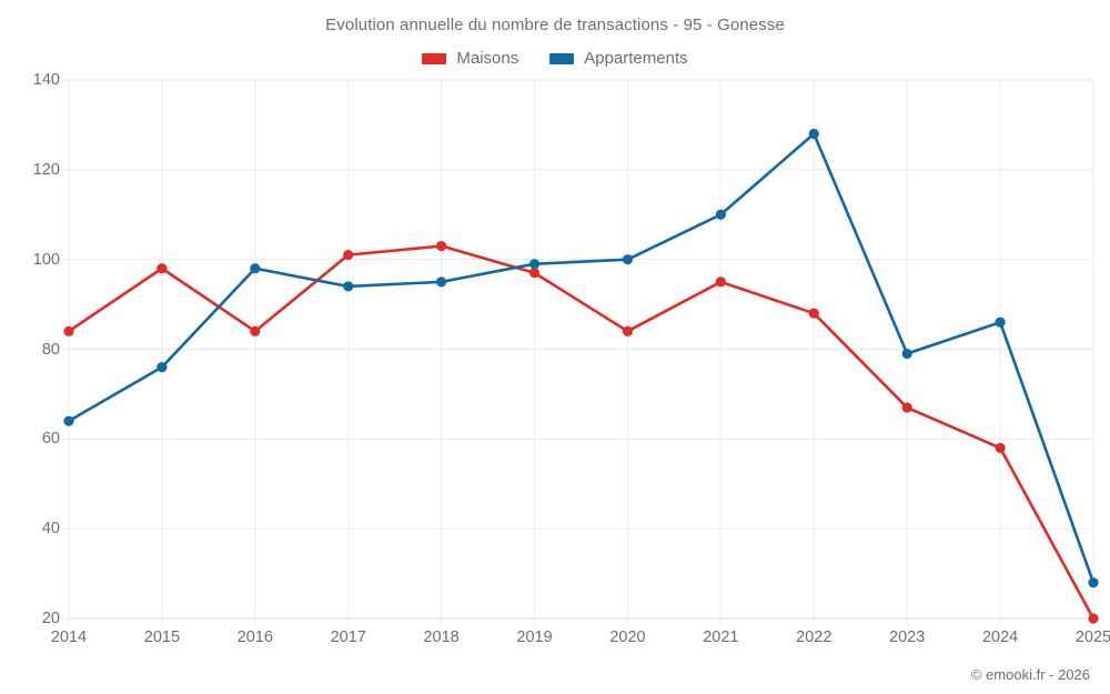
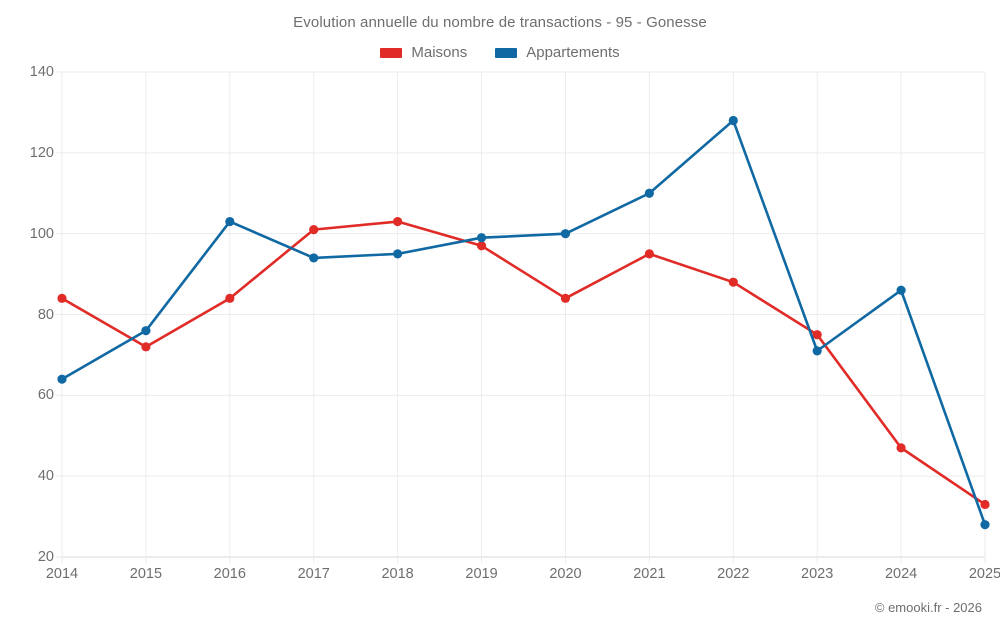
Maisons/2015: 98 -> 72
Appartements/2016: 98 -> 103
Maisons/2023: 67 -> 75
Appartements/2023: 79 -> 71
Maisons/2024: 58 -> 47
Maisons/2025: 20 -> 33
